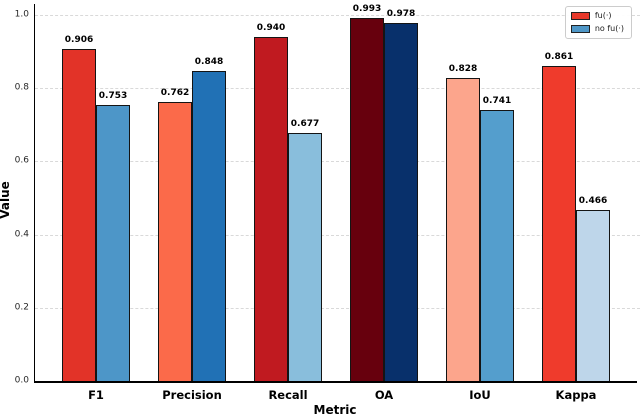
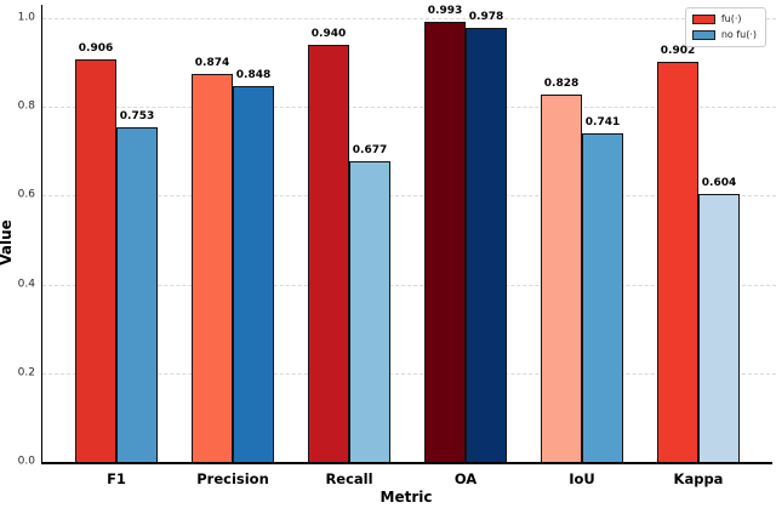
fu(·)/Precision: 0.762 -> 0.874
fu(·)/Kappa: 0.861 -> 0.902
no fu(·)/Kappa: 0.466 -> 0.604
